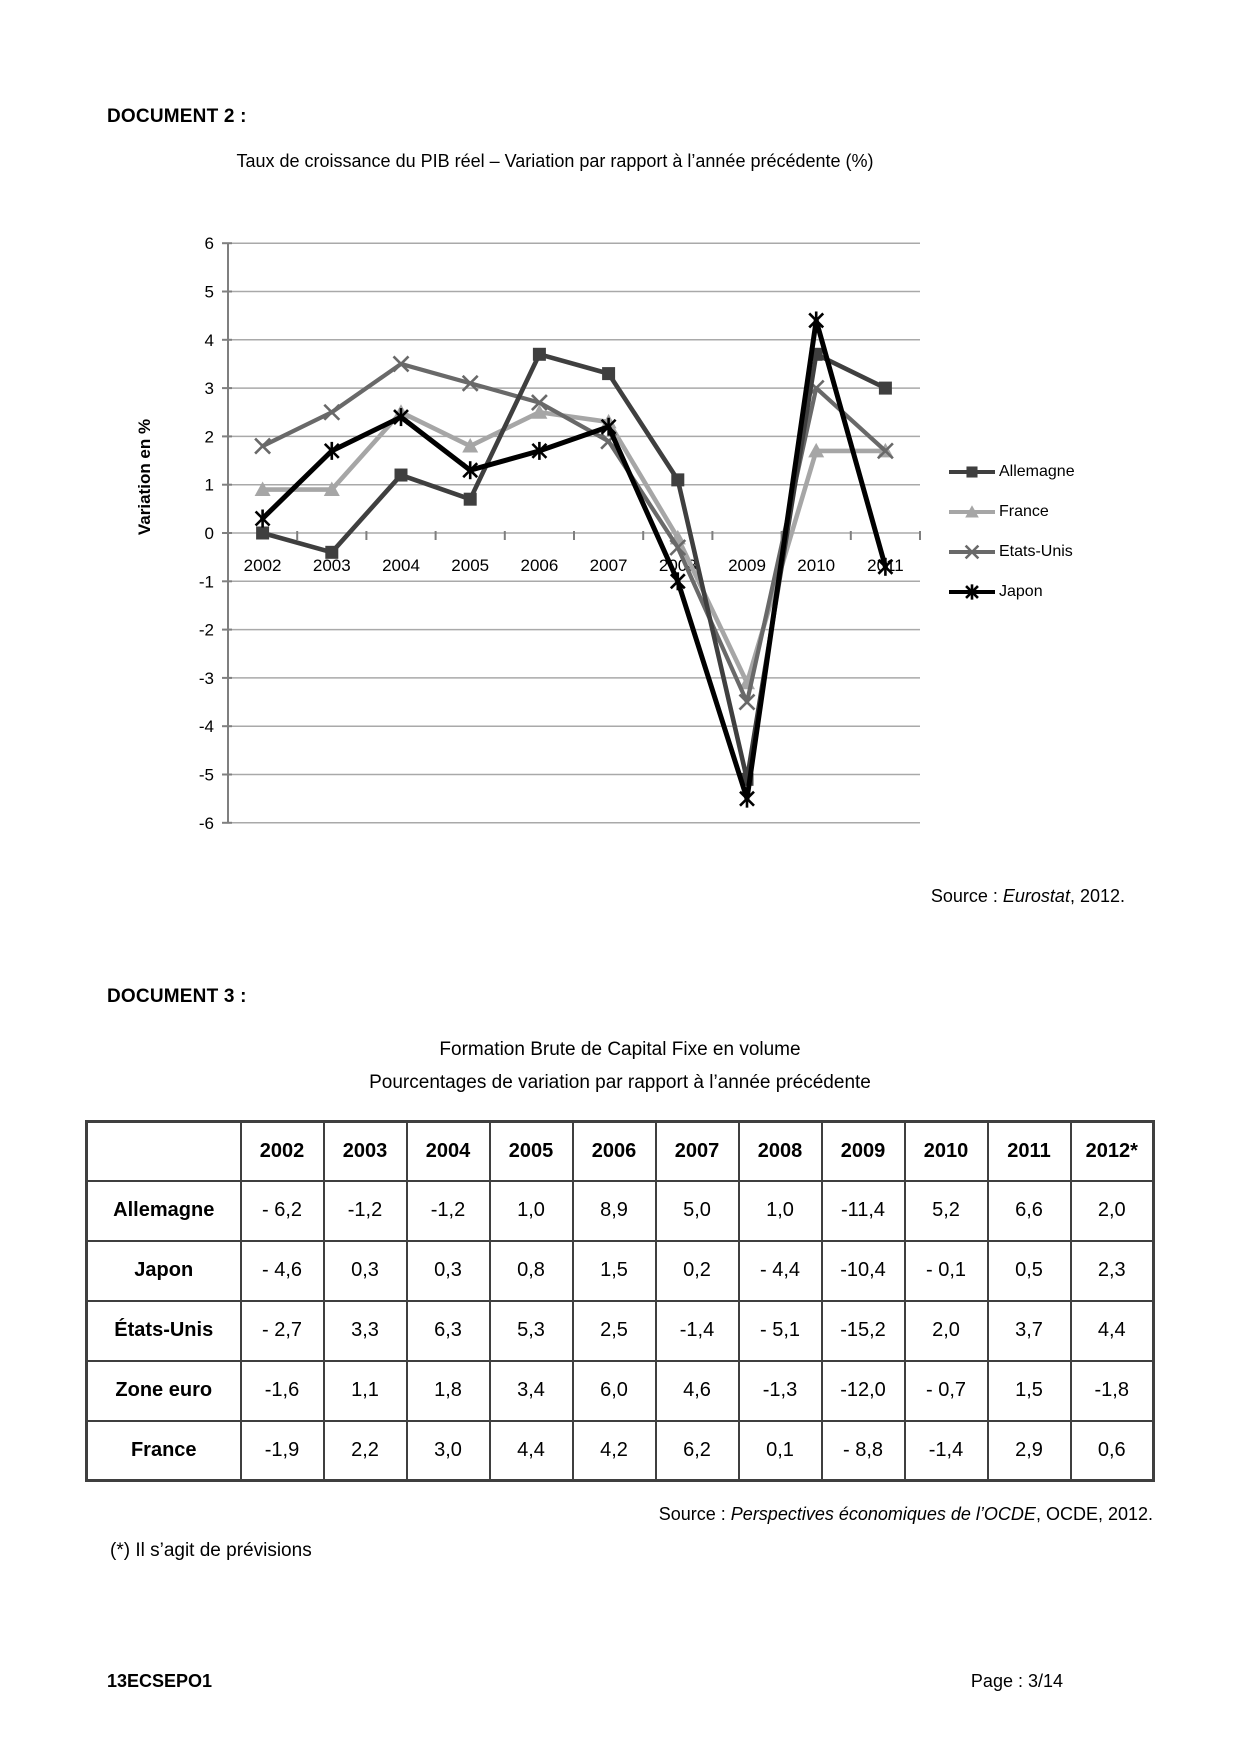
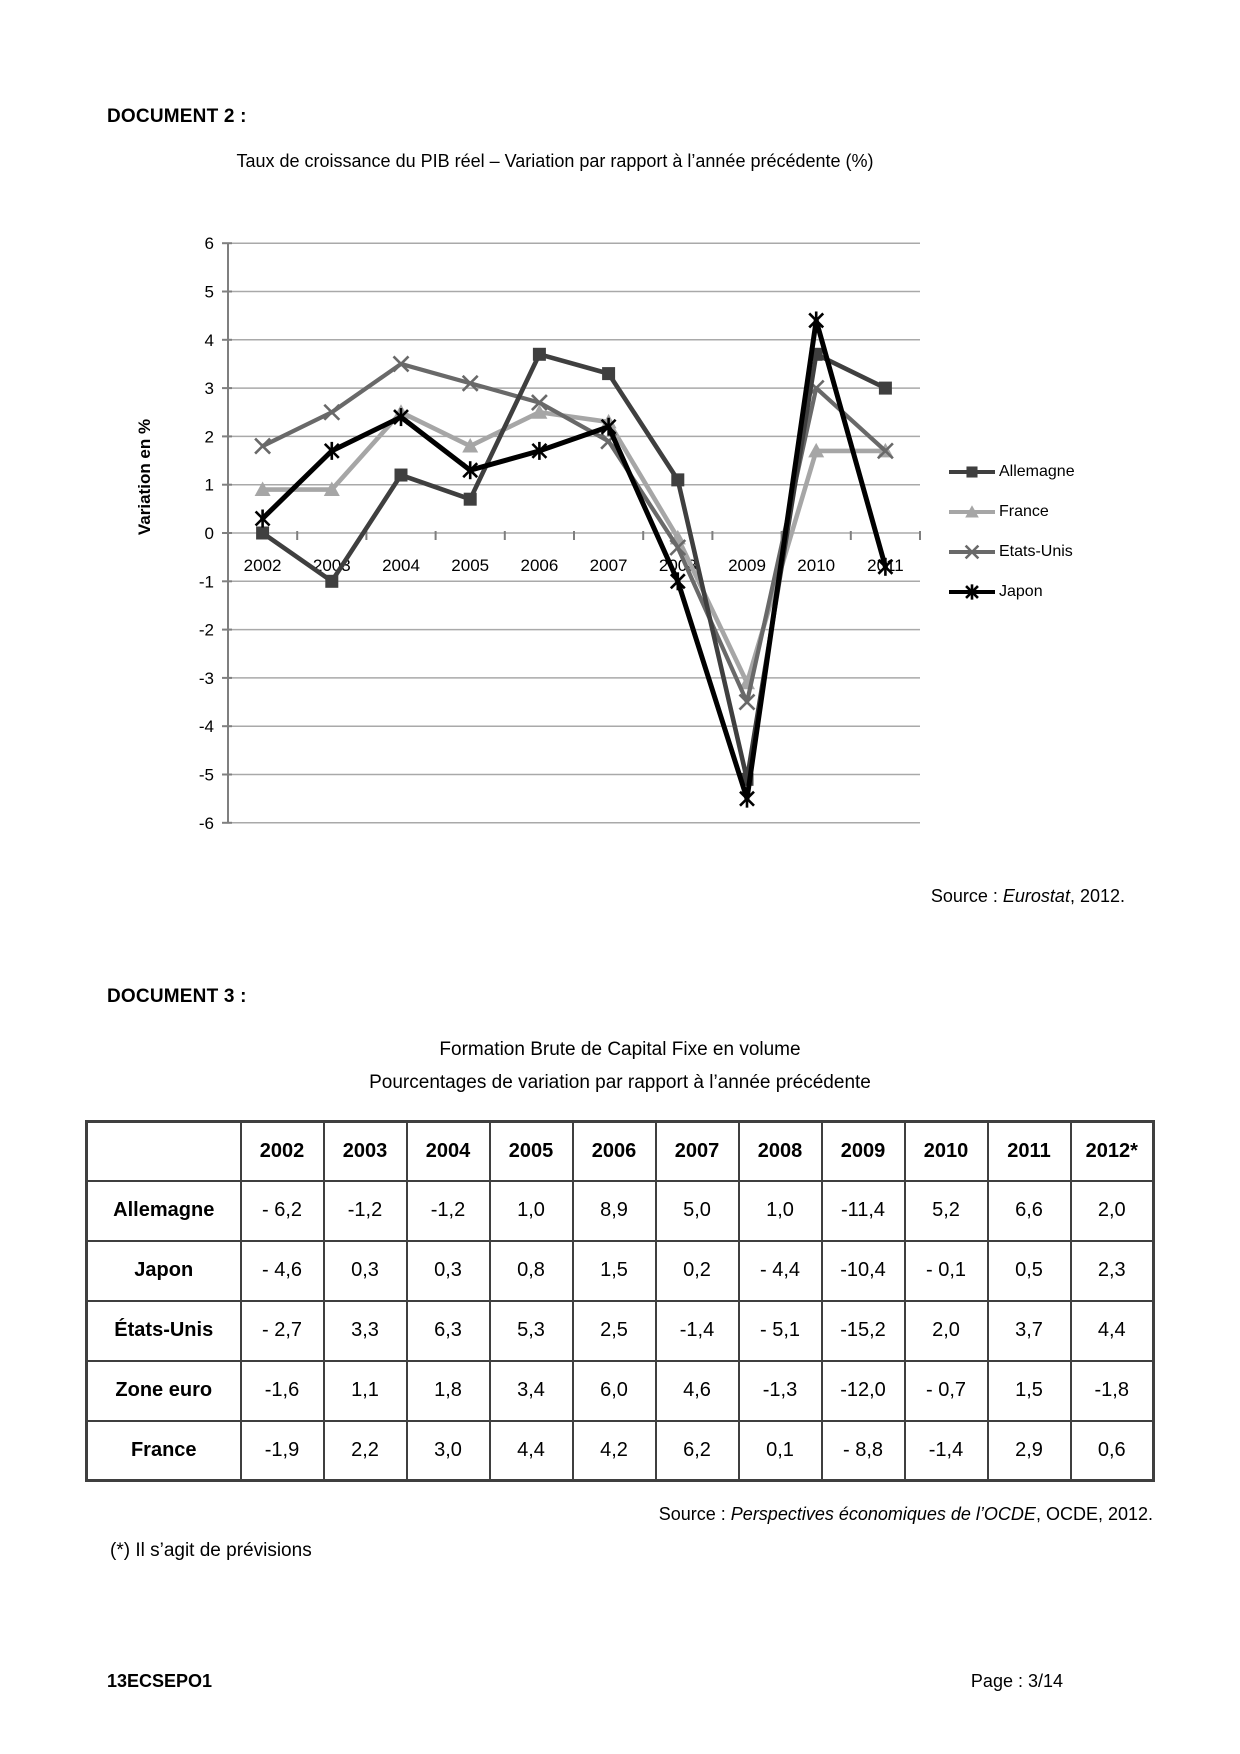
Allemagne/2003: -0.4 -> -1.0
